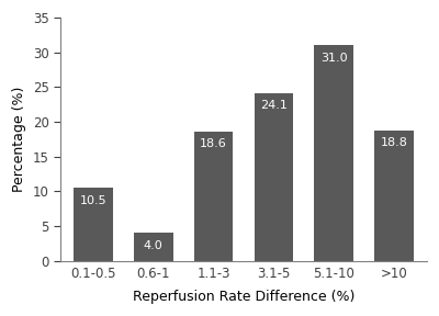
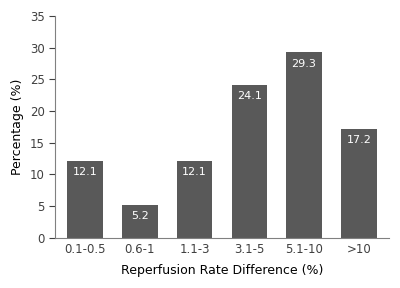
0.1-0.5: 10.5 -> 12.1
0.6-1: 4.0 -> 5.2
1.1-3: 18.6 -> 12.1
5.1-10: 31.0 -> 29.3
>10: 18.8 -> 17.2
